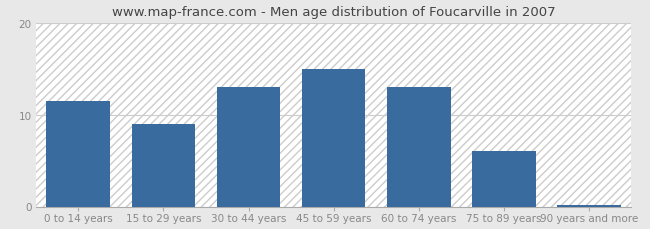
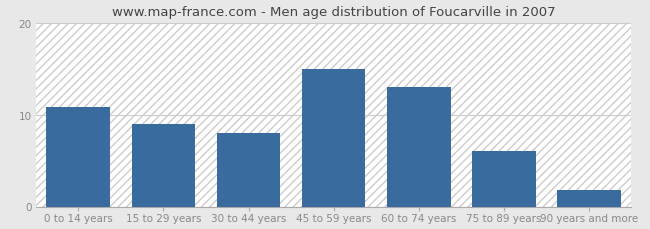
0 to 14 years: 11.5 -> 10.8
30 to 44 years: 13.0 -> 8.0
90 years and more: 0.2 -> 1.8
